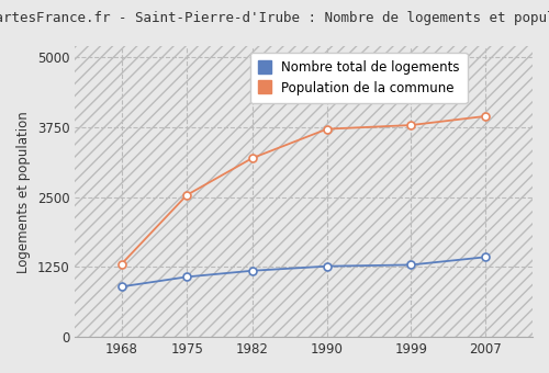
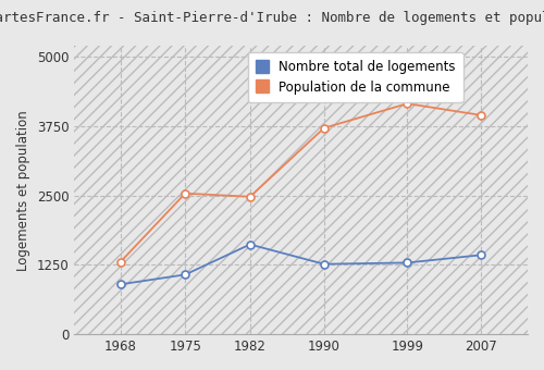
Nombre total de logements/1982: 1180 -> 1620
Population de la commune/1982: 3200 -> 2480
Population de la commune/1999: 3790 -> 4160
